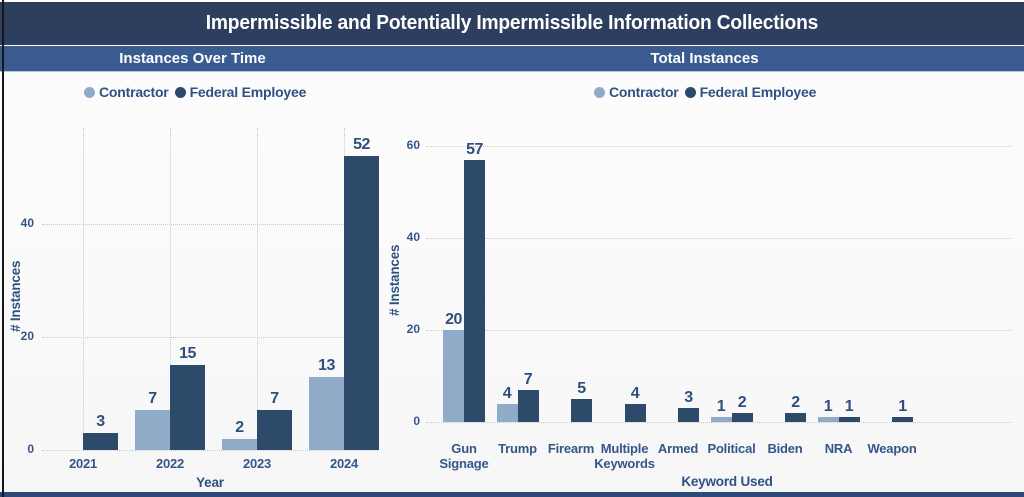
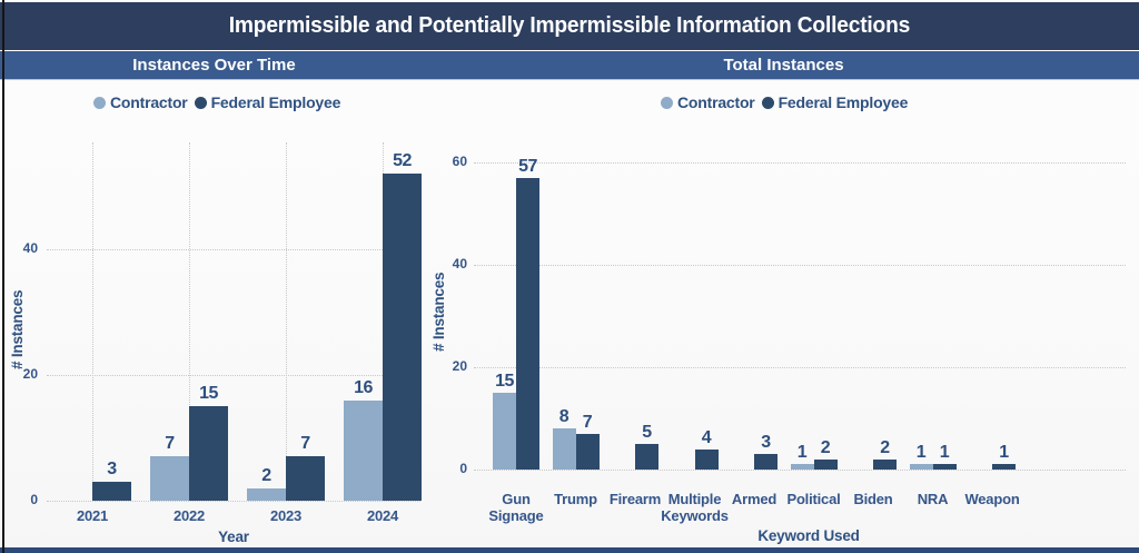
Instances Over Time/Contractor/2024: 13 -> 16
Total Instances/Contractor/Gun Signage: 20 -> 15
Total Instances/Contractor/Trump: 4 -> 8
